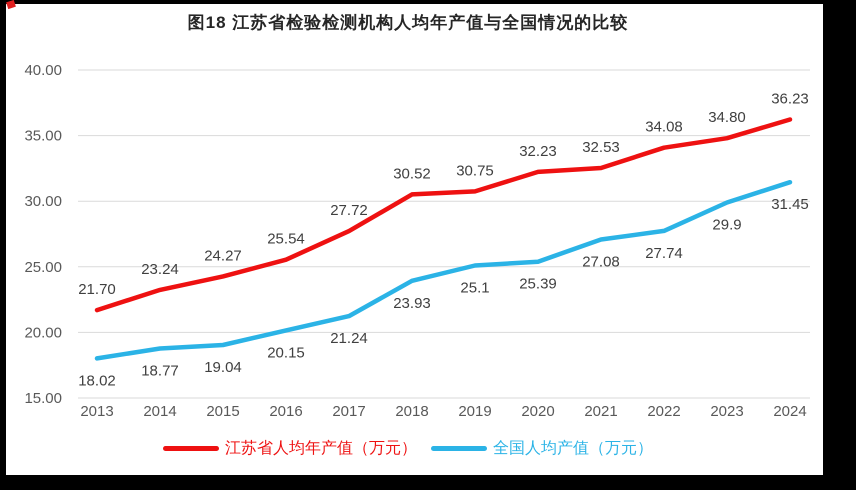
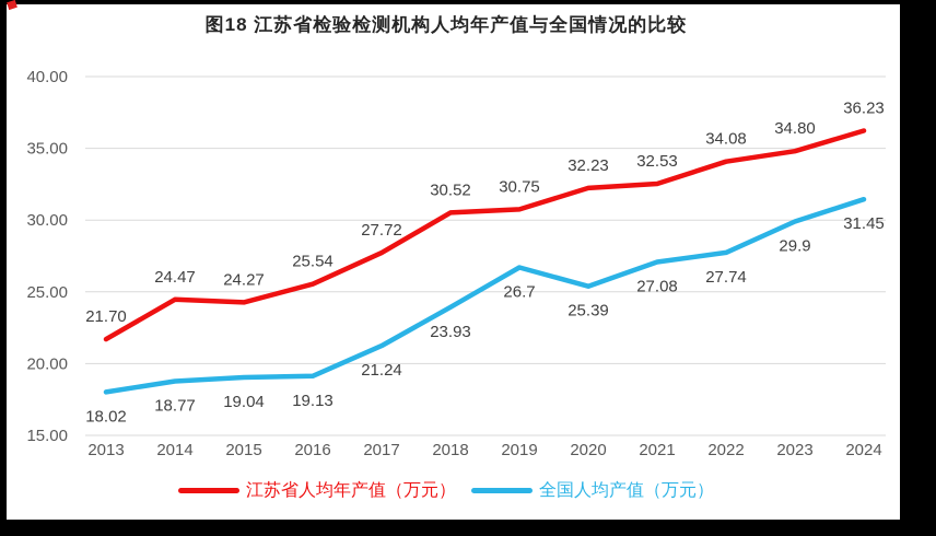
江苏省人均年产值（万元）/2014: 23.24 -> 24.47
全国人均产值（万元）/2016: 20.15 -> 19.13
全国人均产值（万元）/2019: 25.1 -> 26.7
